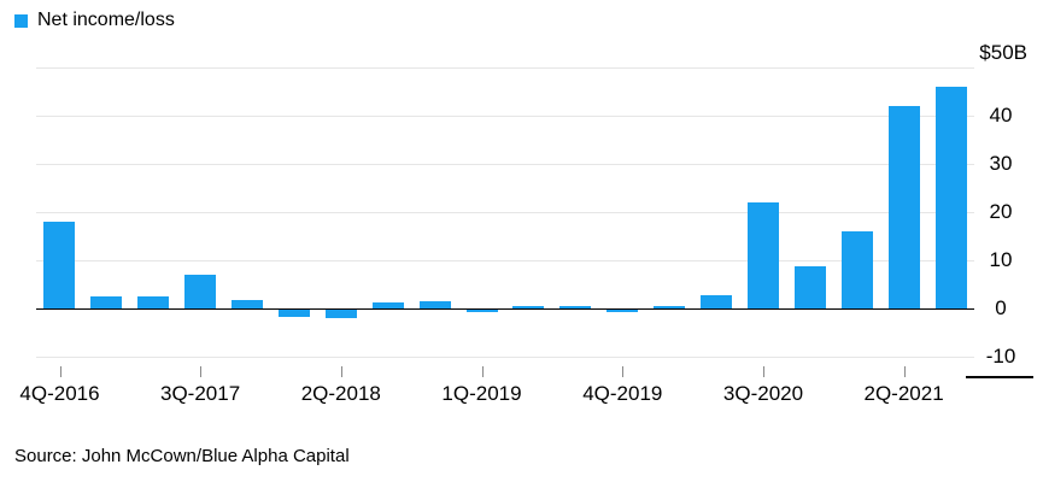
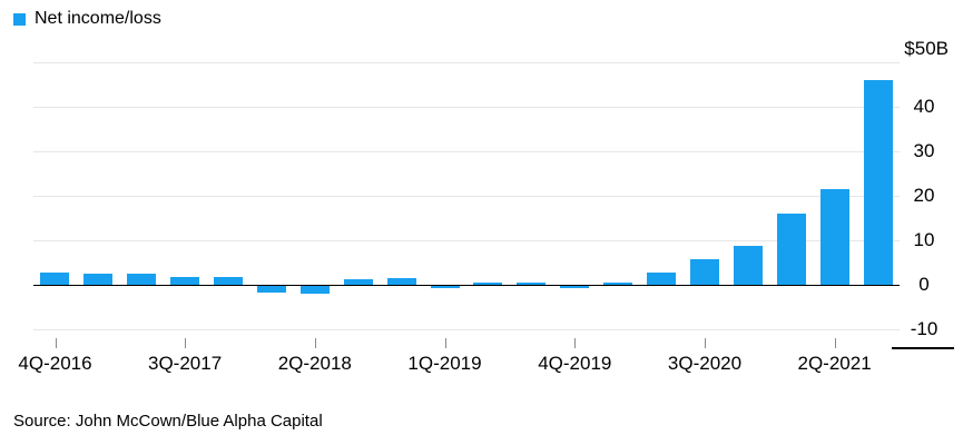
4Q-2016: 18 -> 3
3Q-2017: 7 -> 2
3Q-2020: 22 -> 6
2Q-2021: 42 -> 22
